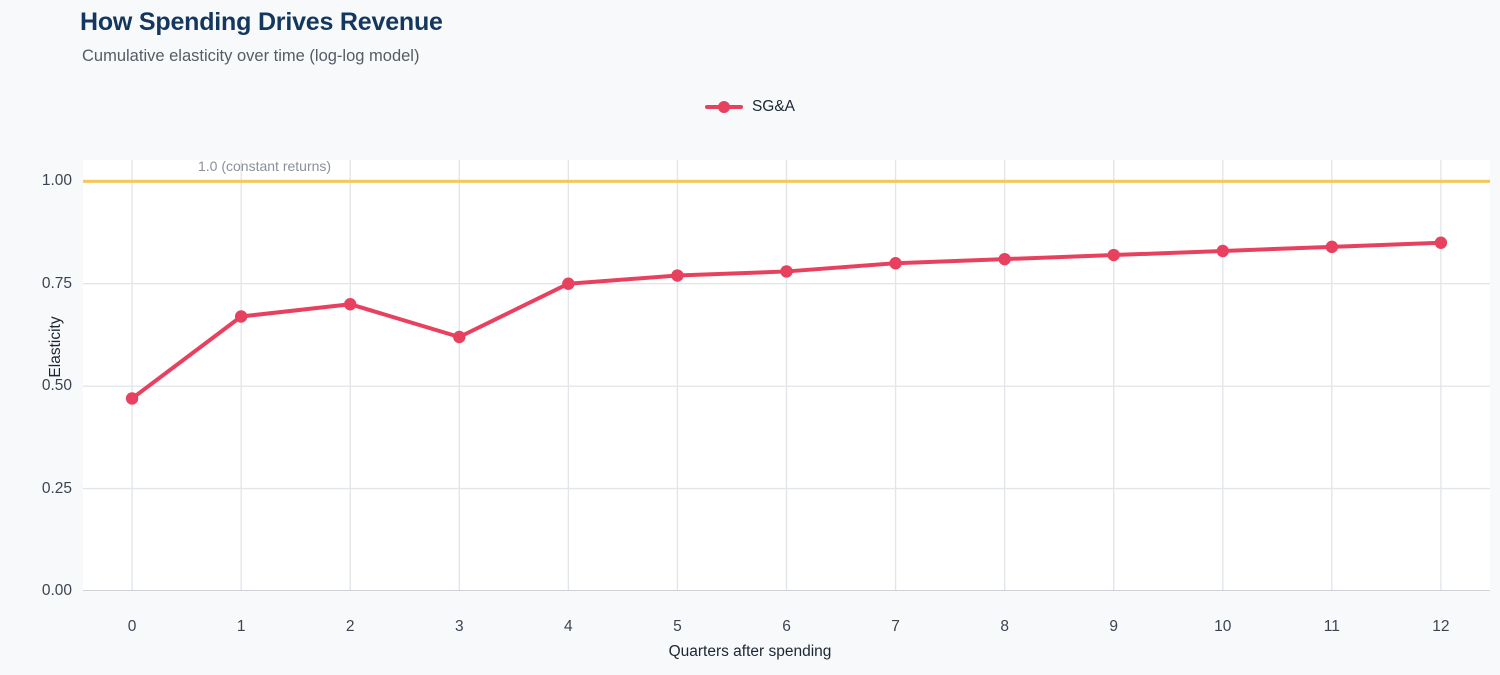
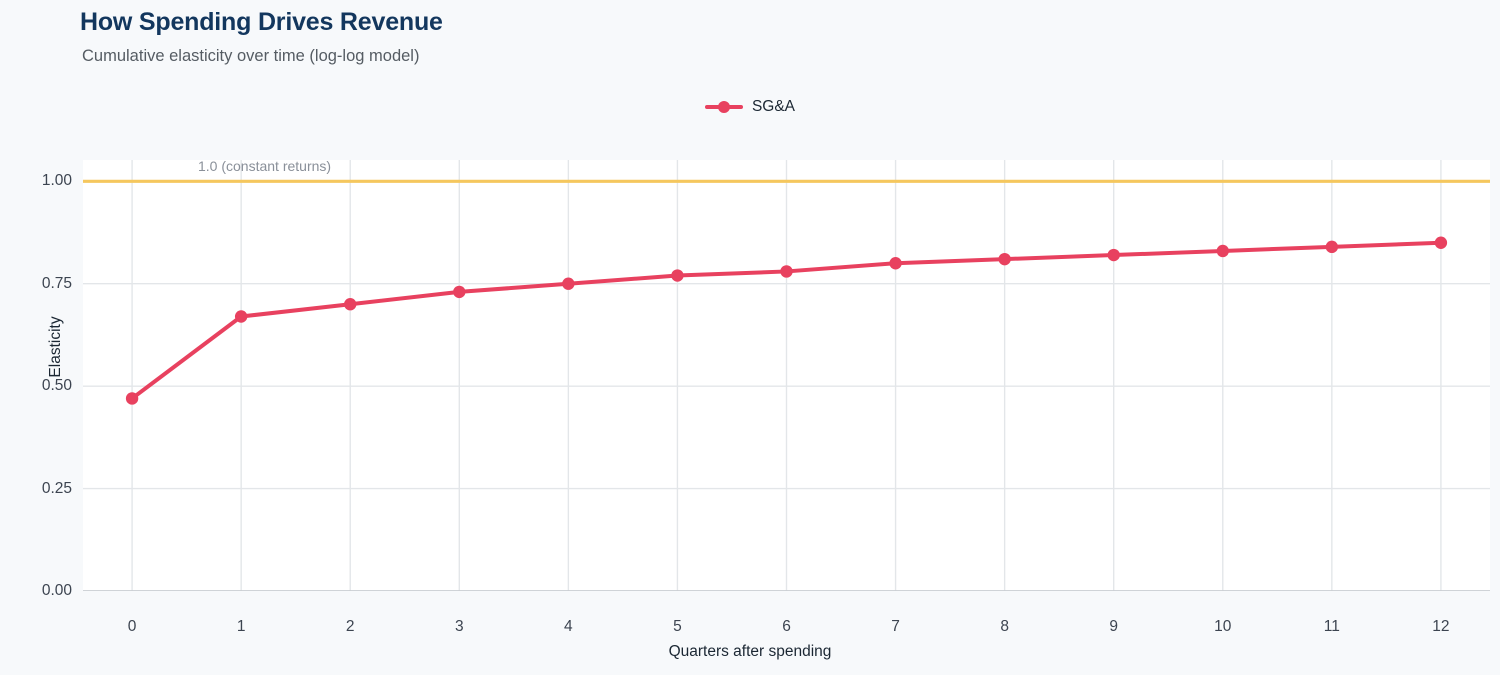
3: 0.62 -> 0.73
